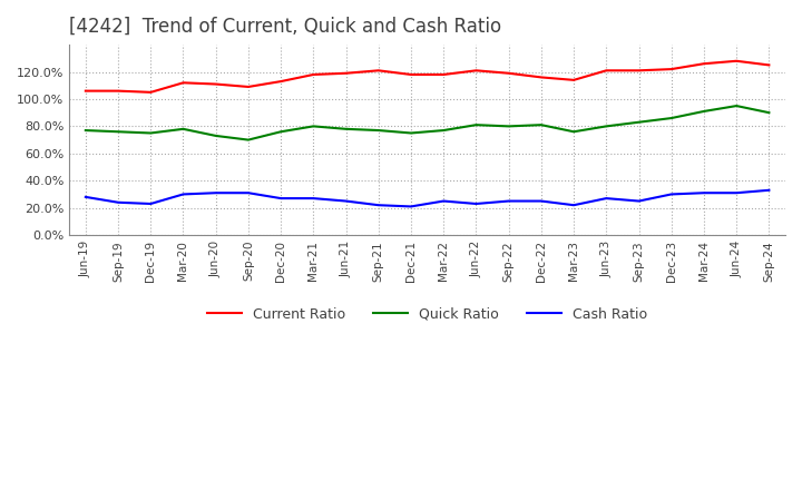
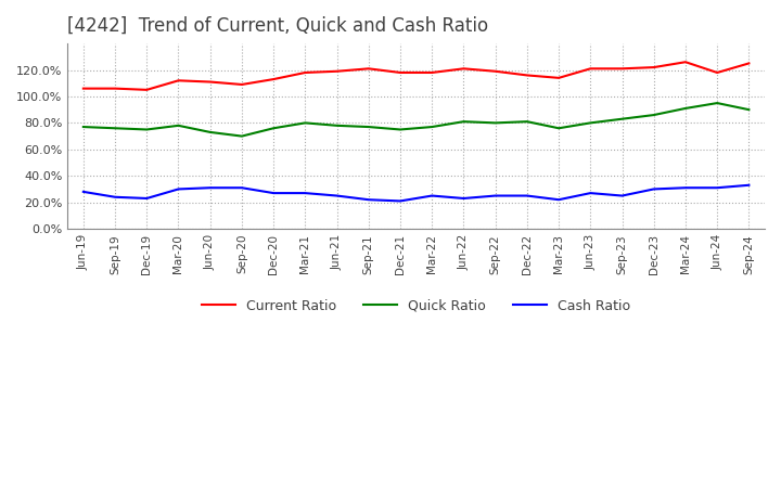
Current Ratio/Jun-24: 128% -> 118%
